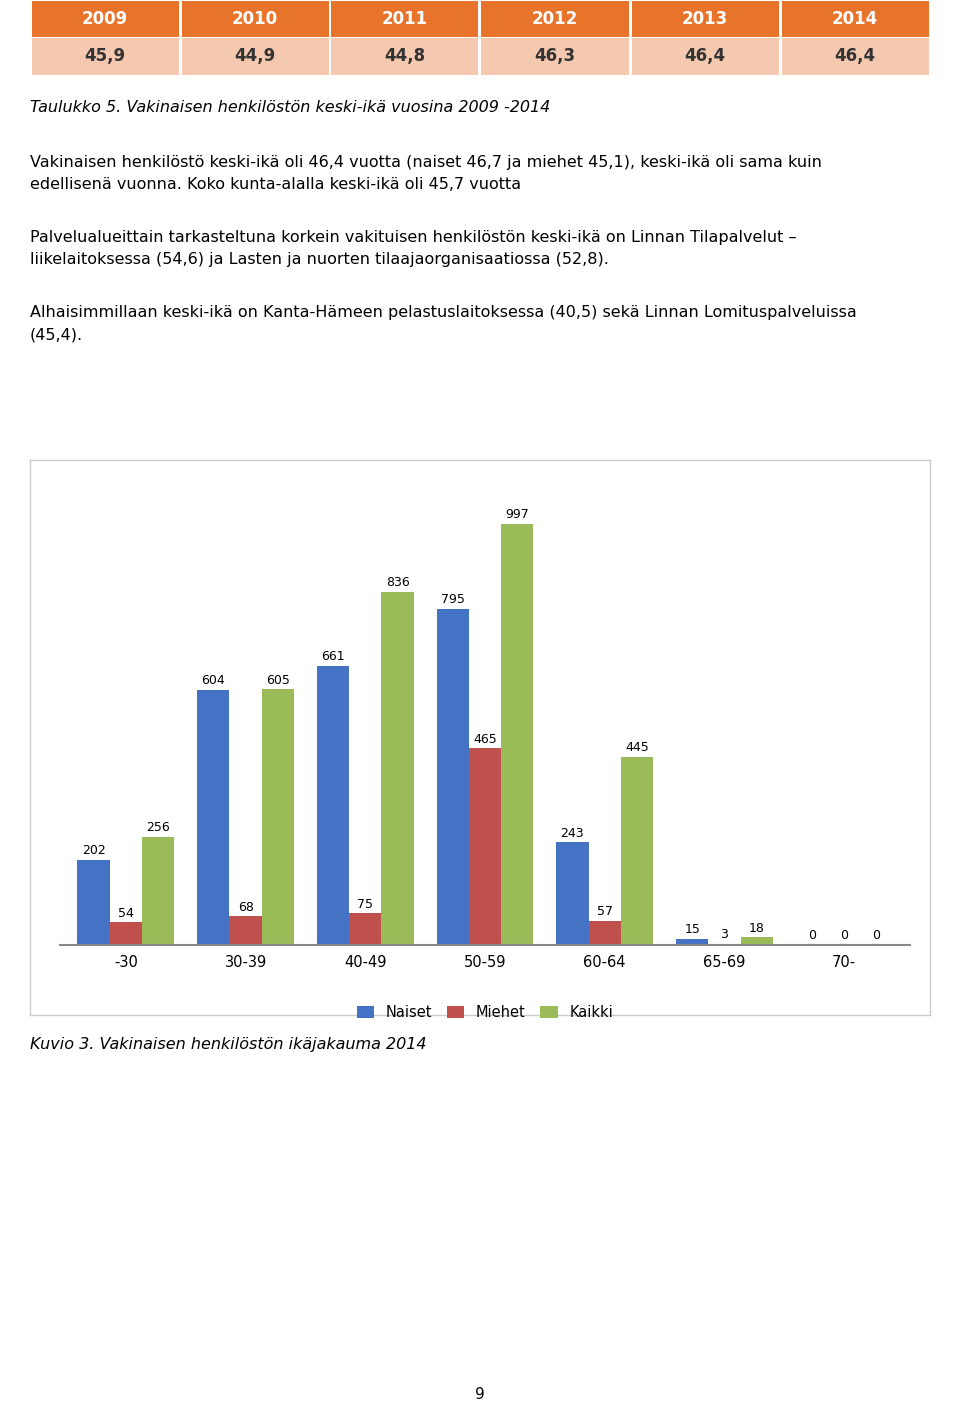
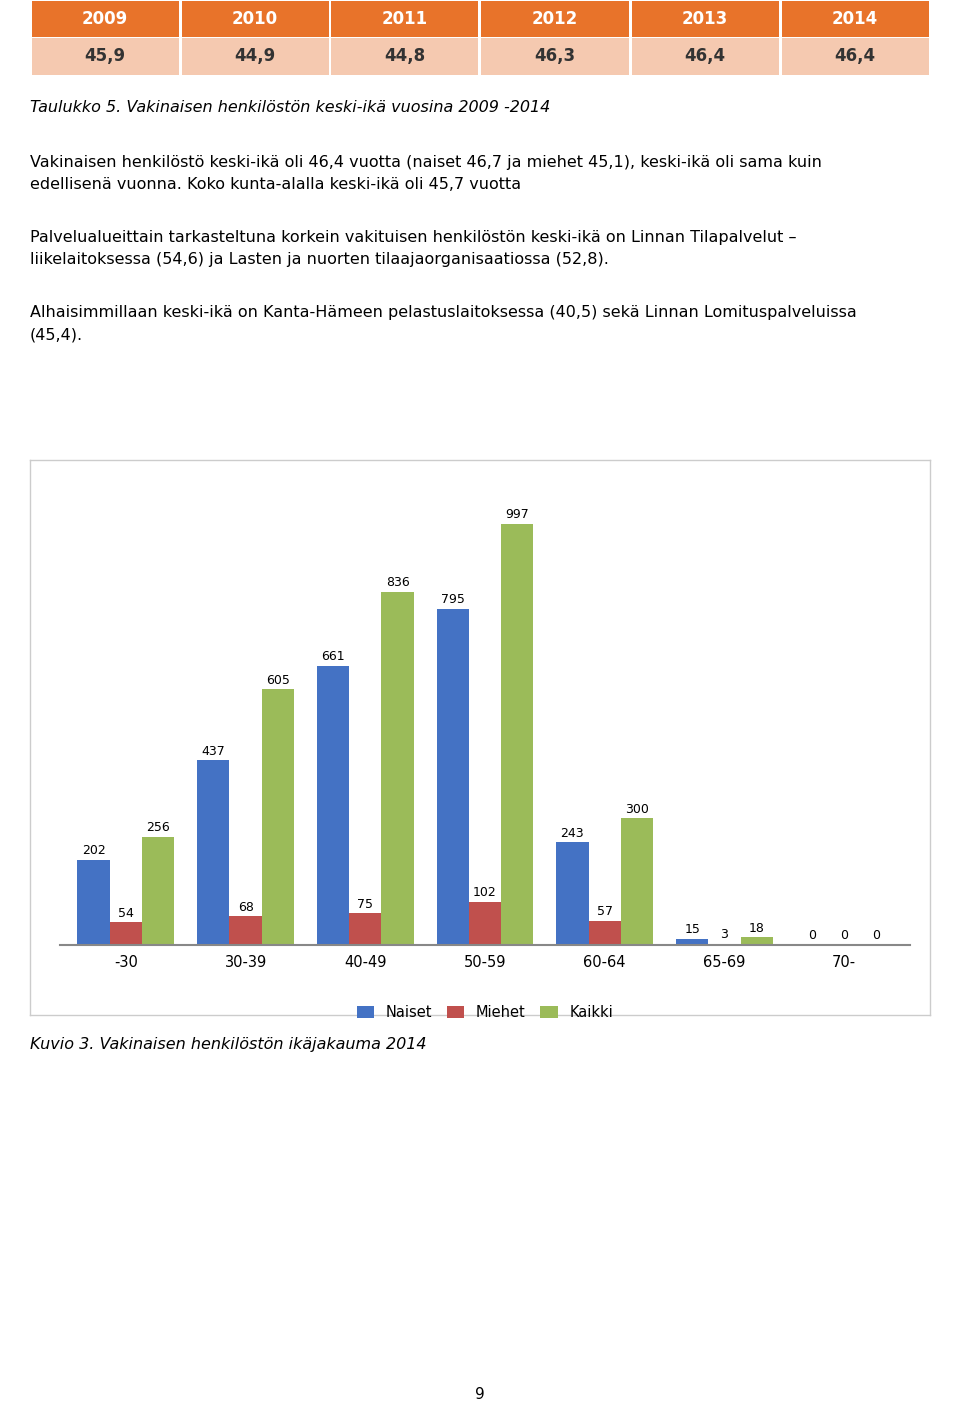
Naiset/30-39: 604 -> 437
Miehet/50-59: 465 -> 102
Kaikki/60-64: 445 -> 300
